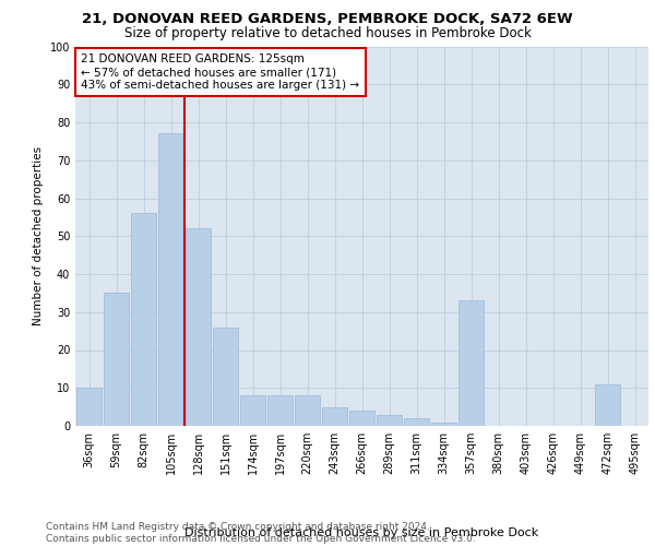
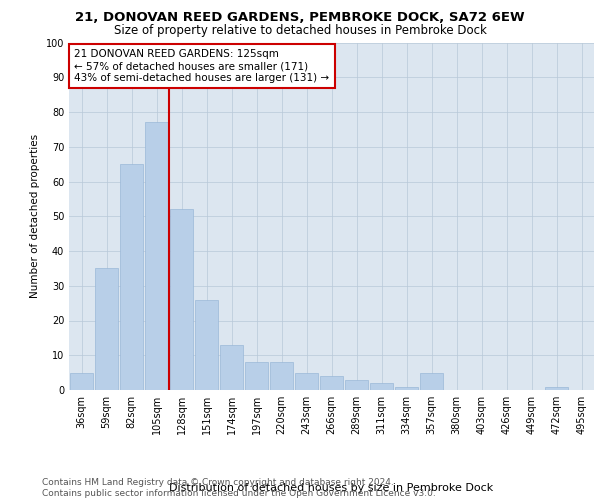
36sqm: 10 -> 5
82sqm: 56 -> 65
174sqm: 8 -> 13
357sqm: 33 -> 5
472sqm: 11 -> 1
